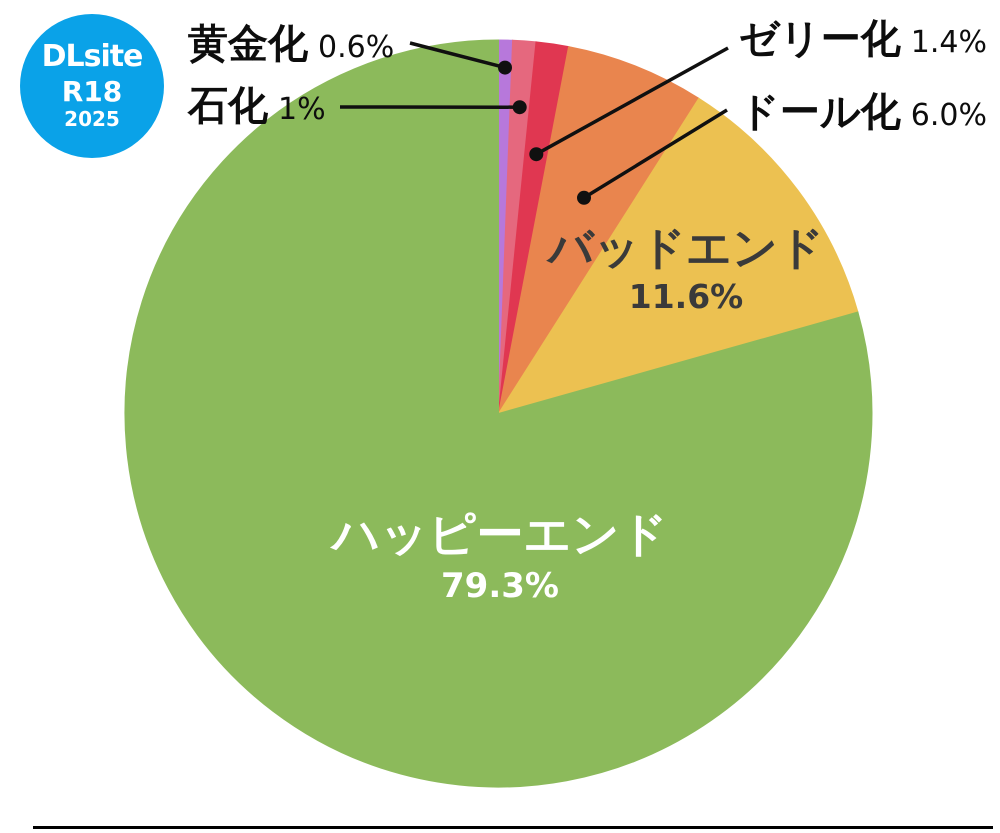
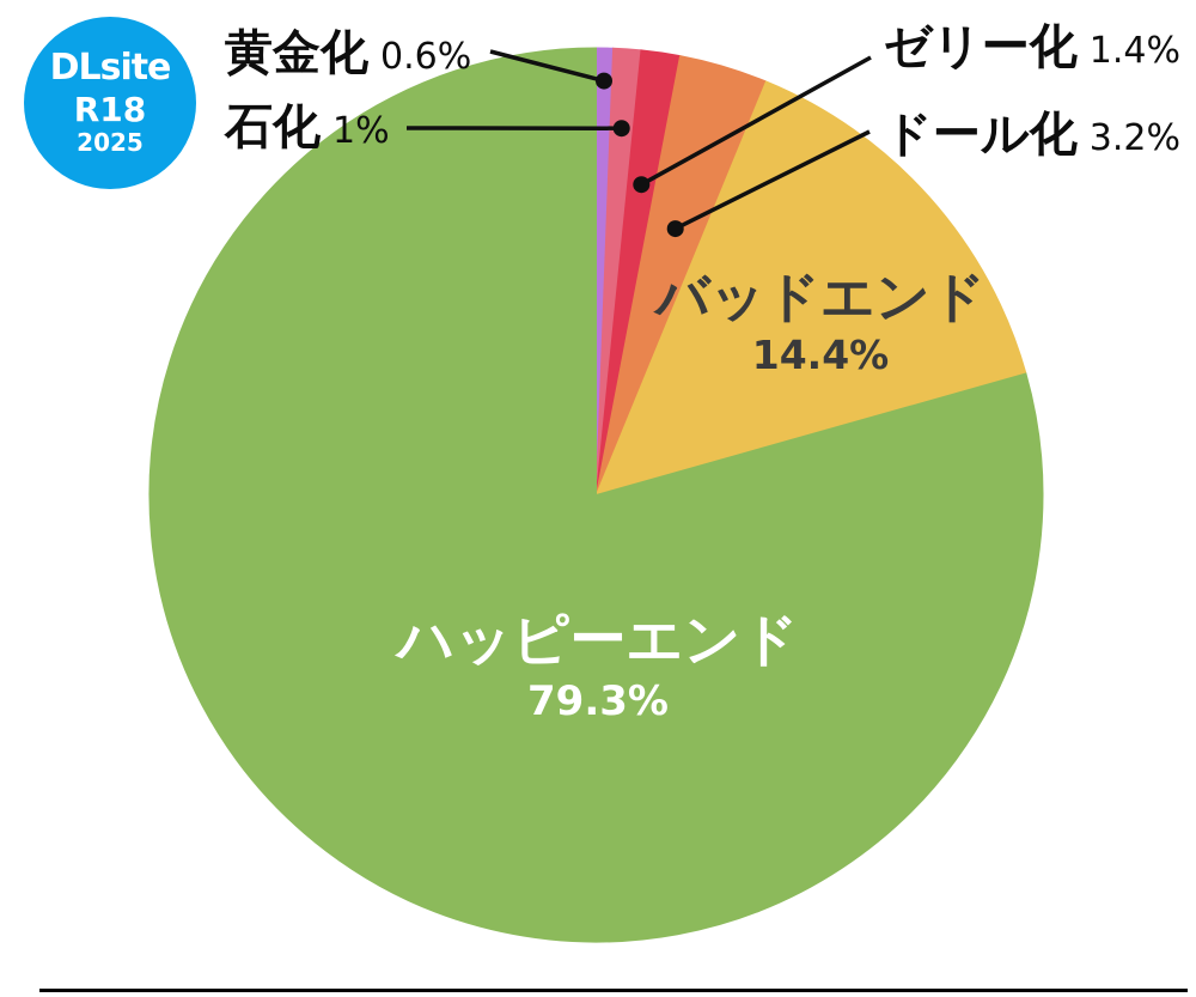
ドール化: 6.0% -> 3.2%
バッドエンド: 11.6% -> 14.4%
